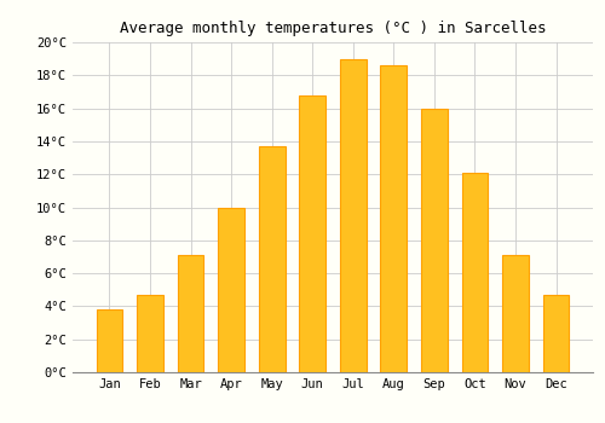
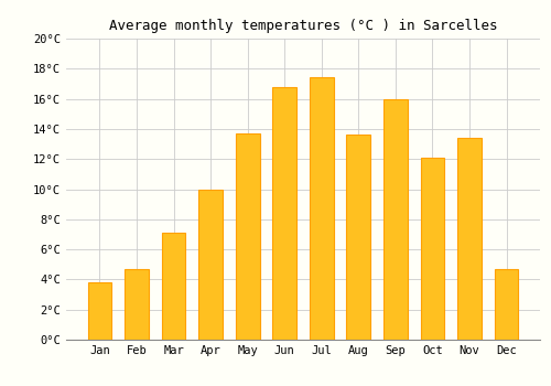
Jul: 19.0°C -> 17.4°C
Aug: 18.6°C -> 13.6°C
Nov: 7.1°C -> 13.4°C
